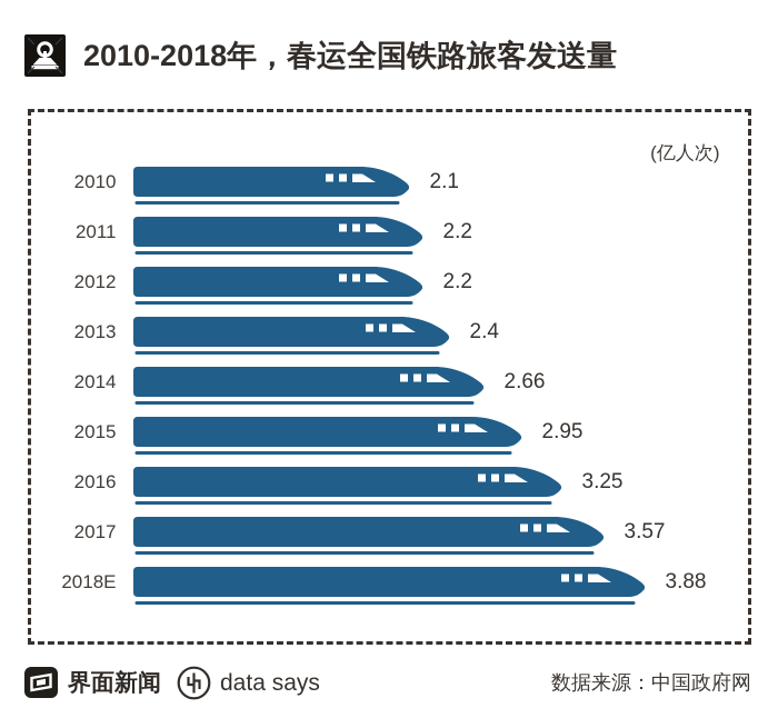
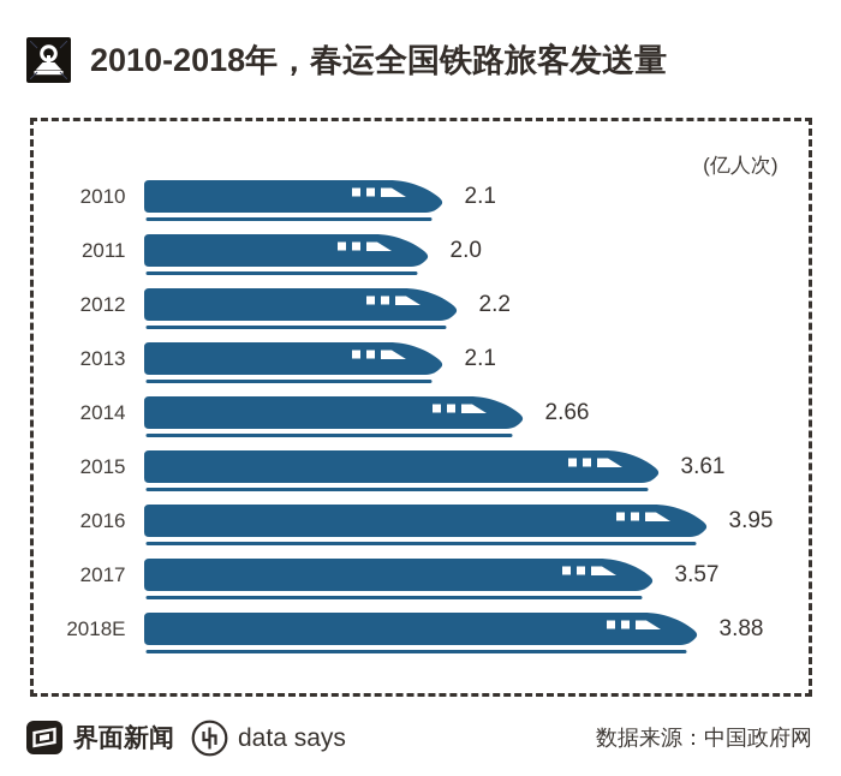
2011: 2.2 -> 2.0
2013: 2.4 -> 2.1
2015: 2.95 -> 3.61
2016: 3.25 -> 3.95
